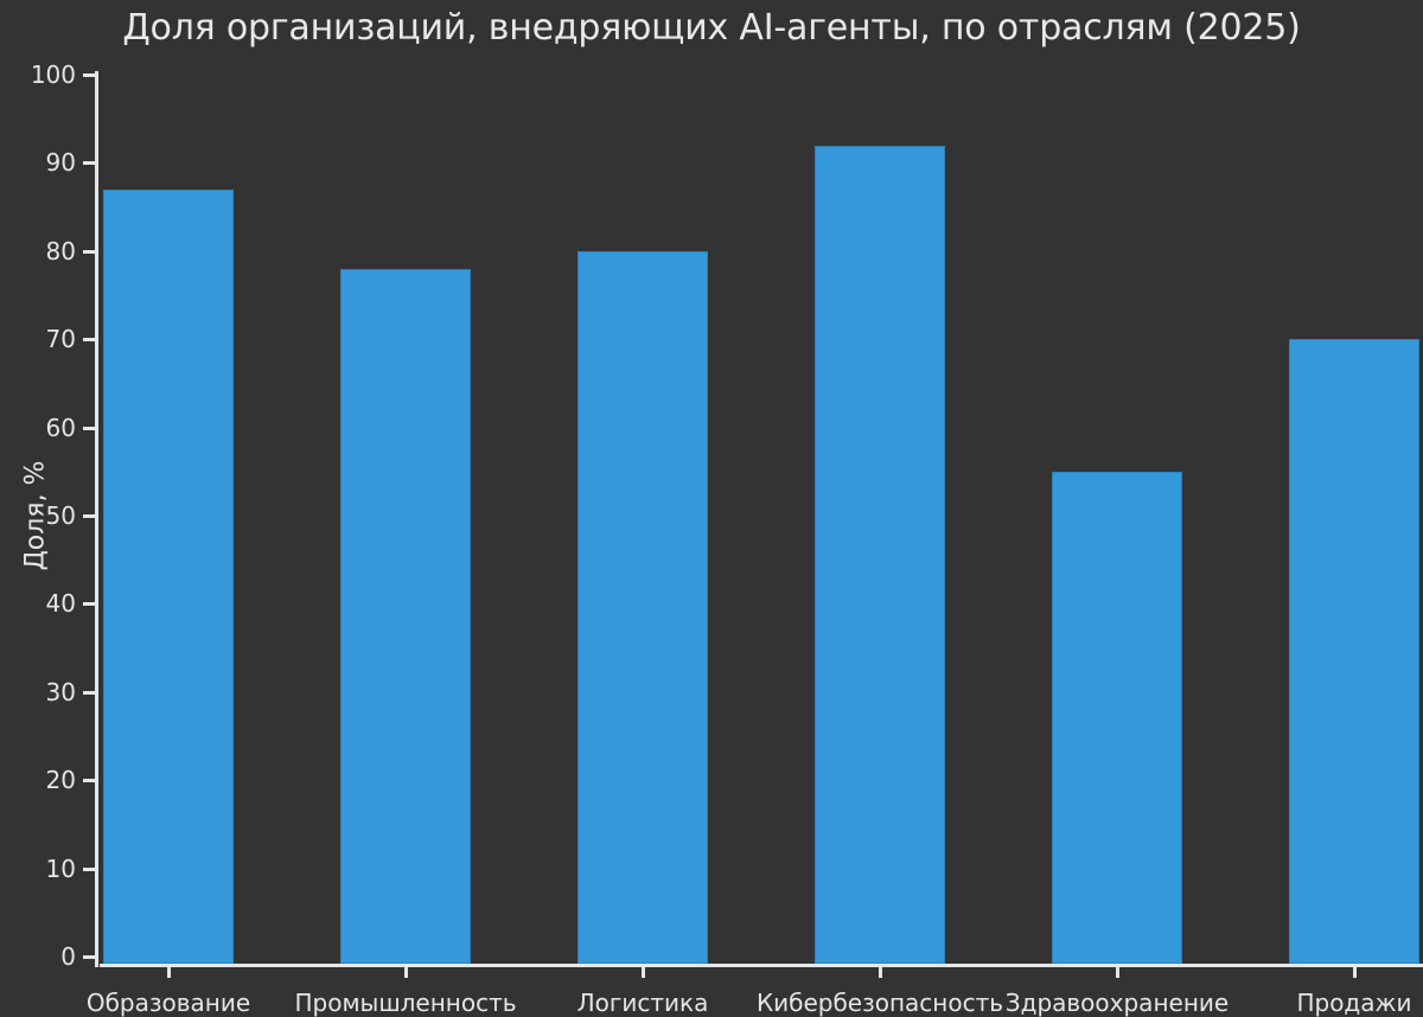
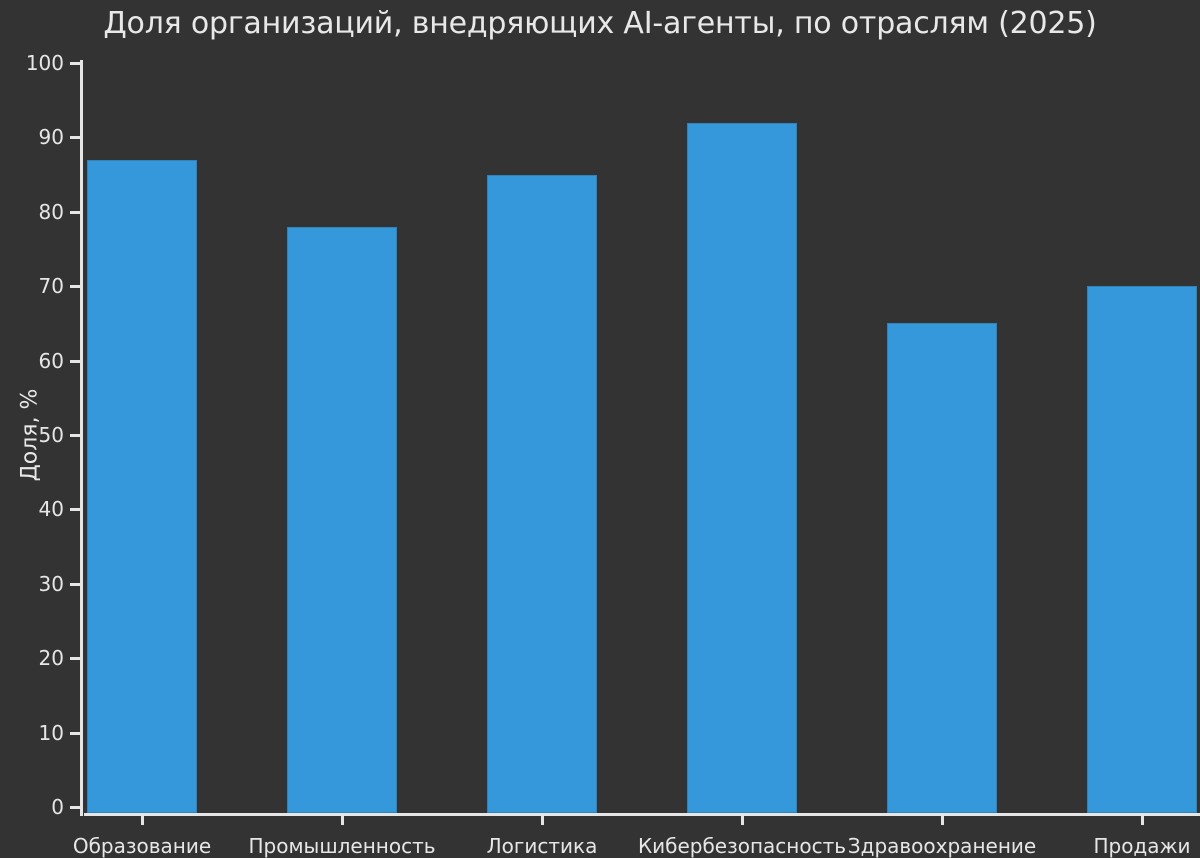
Логистика: 80 -> 85
Здравоохранение: 55 -> 65
